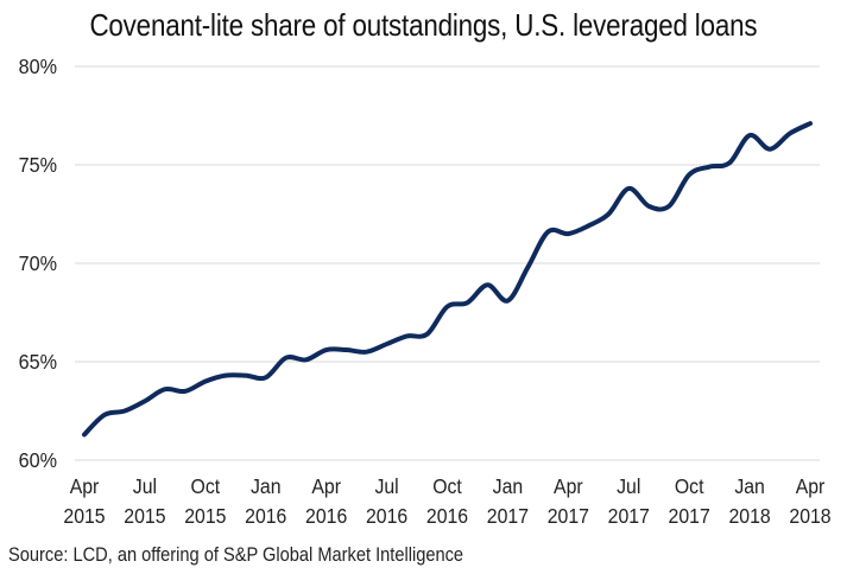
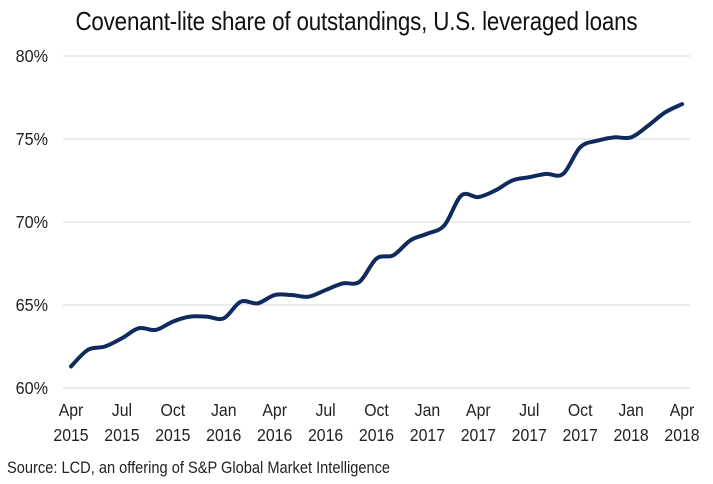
Jan 2017: 68.1% -> 69.3%
Jul 2017: 73.8% -> 72.7%
Jan 2018: 76.5% -> 75.1%
